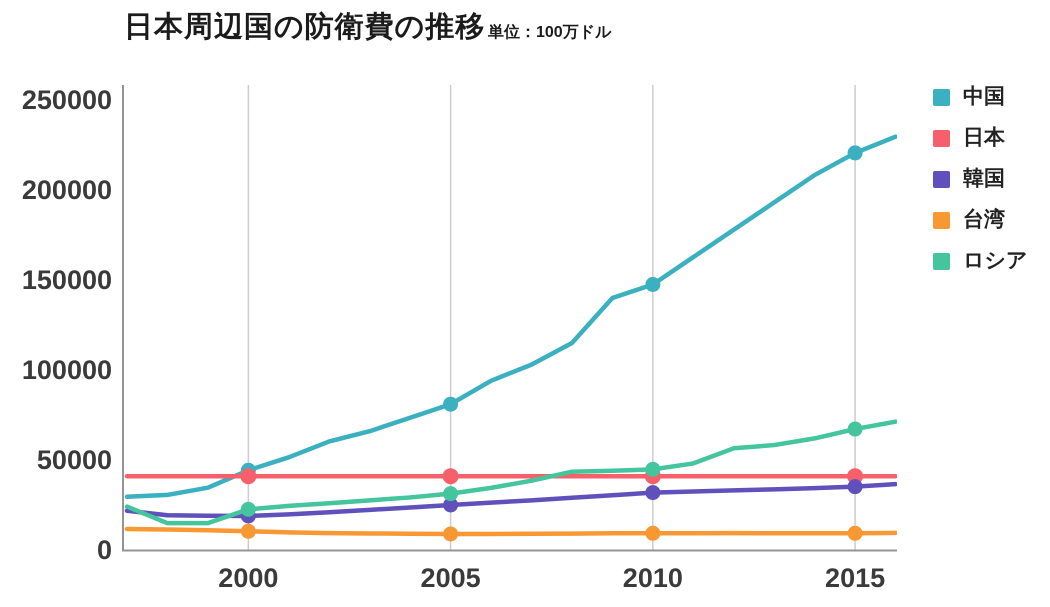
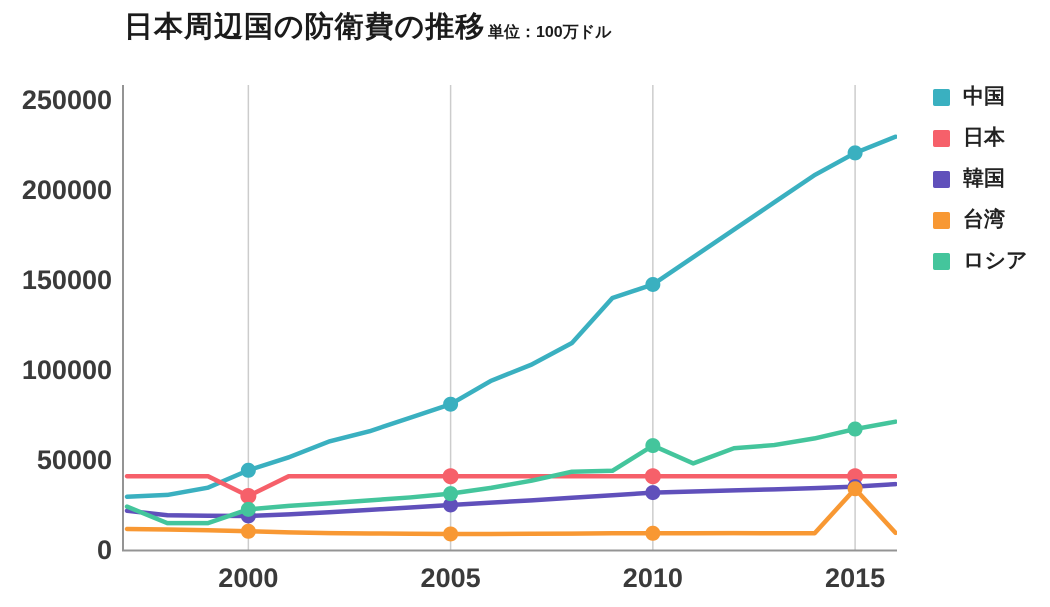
日本/2000: 41000 -> 30000
ロシア/2010: 45000 -> 58000
台湾/2015: 9000 -> 34000
